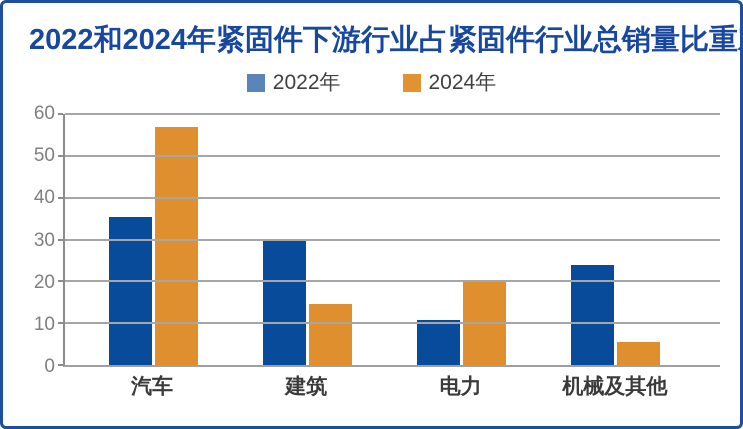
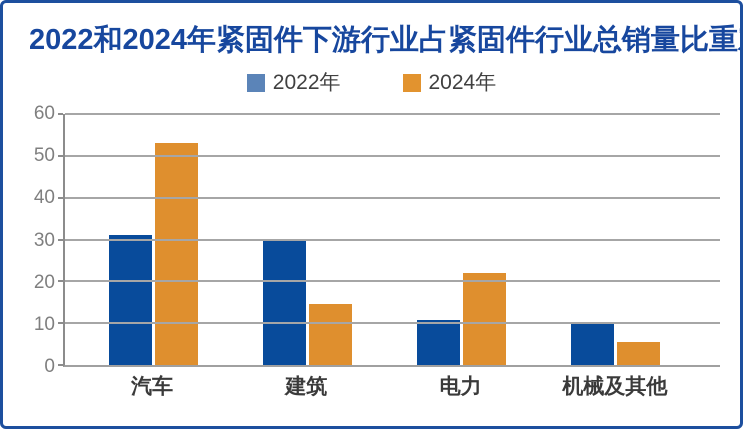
2022年/汽车: 36 -> 31
2024年/汽车: 57 -> 53
2024年/电力: 20 -> 22
2022年/机械及其他: 24 -> 10
